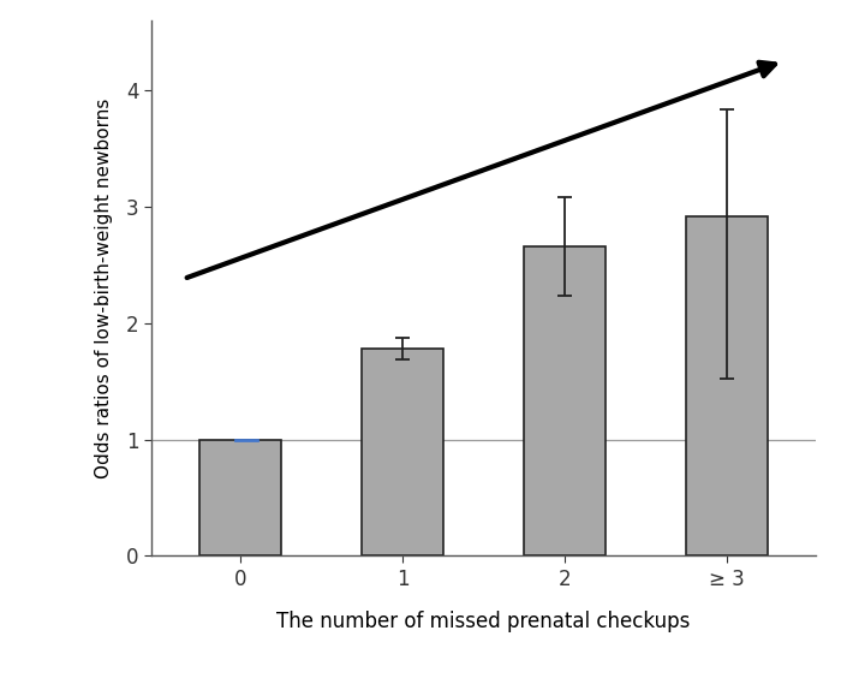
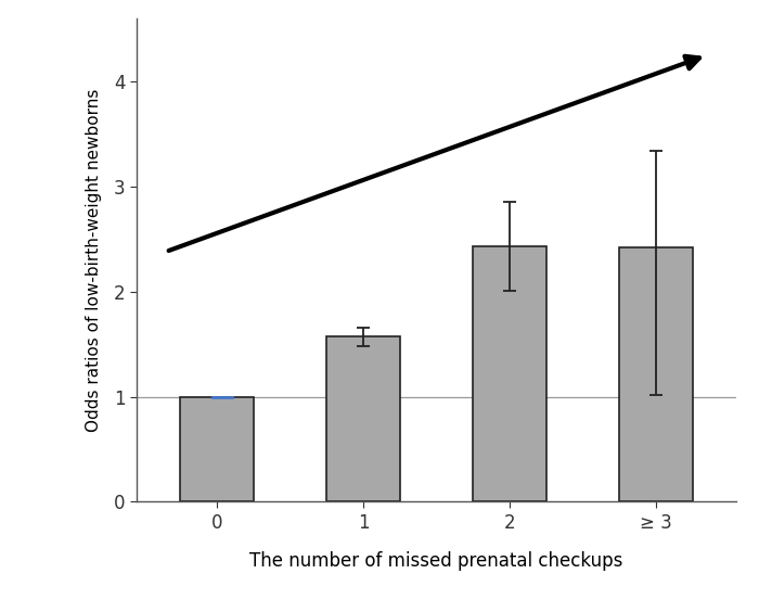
1: 1.78 -> 1.57
2: 2.66 -> 2.43
≥ 3: 2.92 -> 2.42
